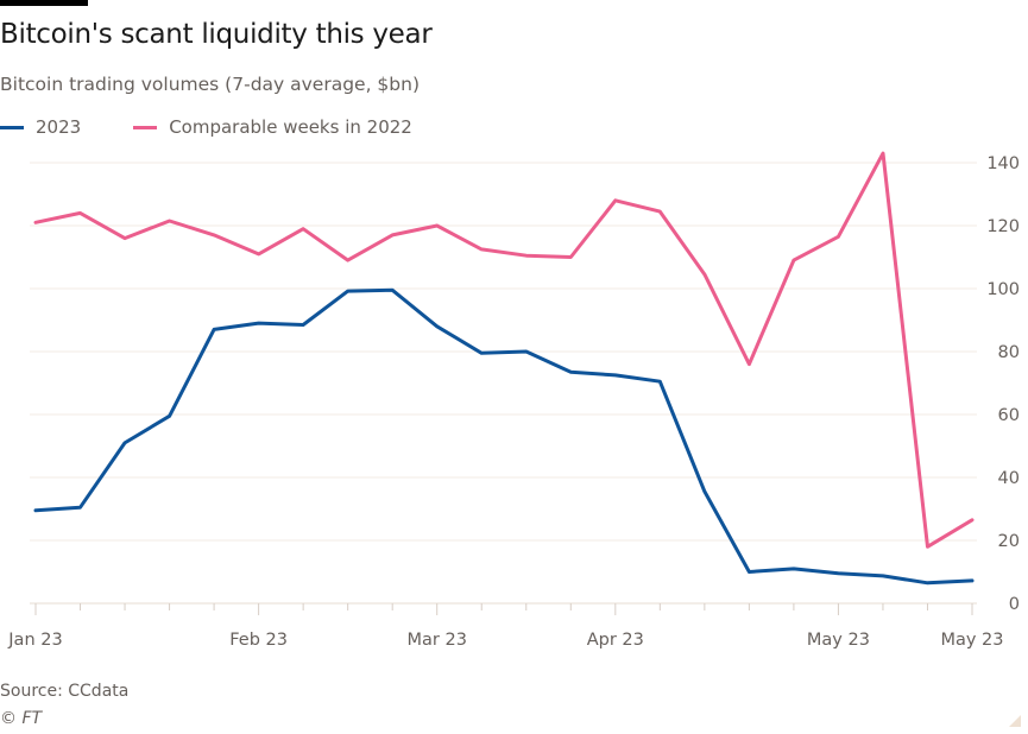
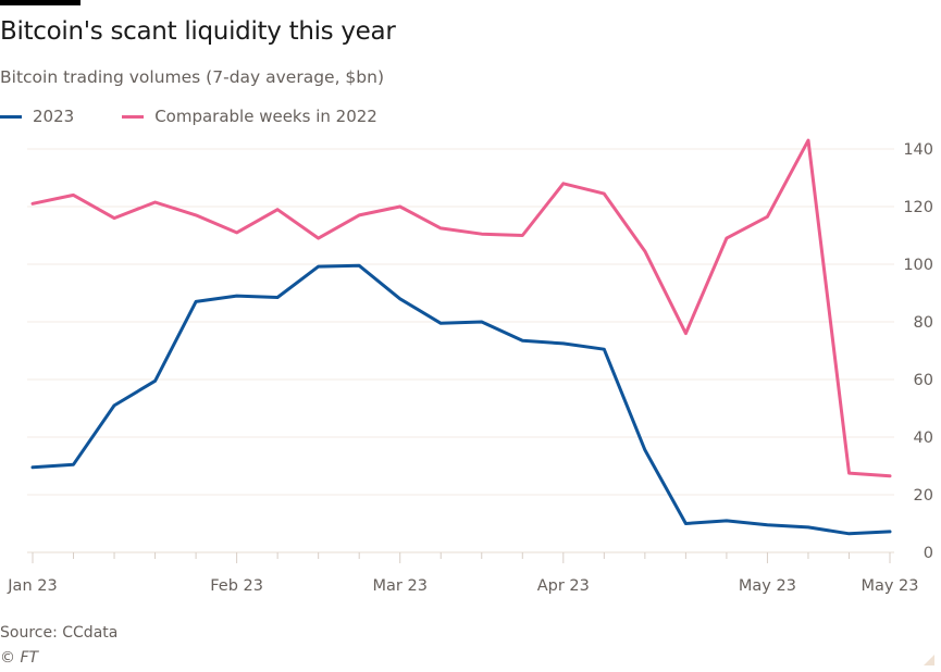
Comparable weeks in 2022/20: 18 -> 28
